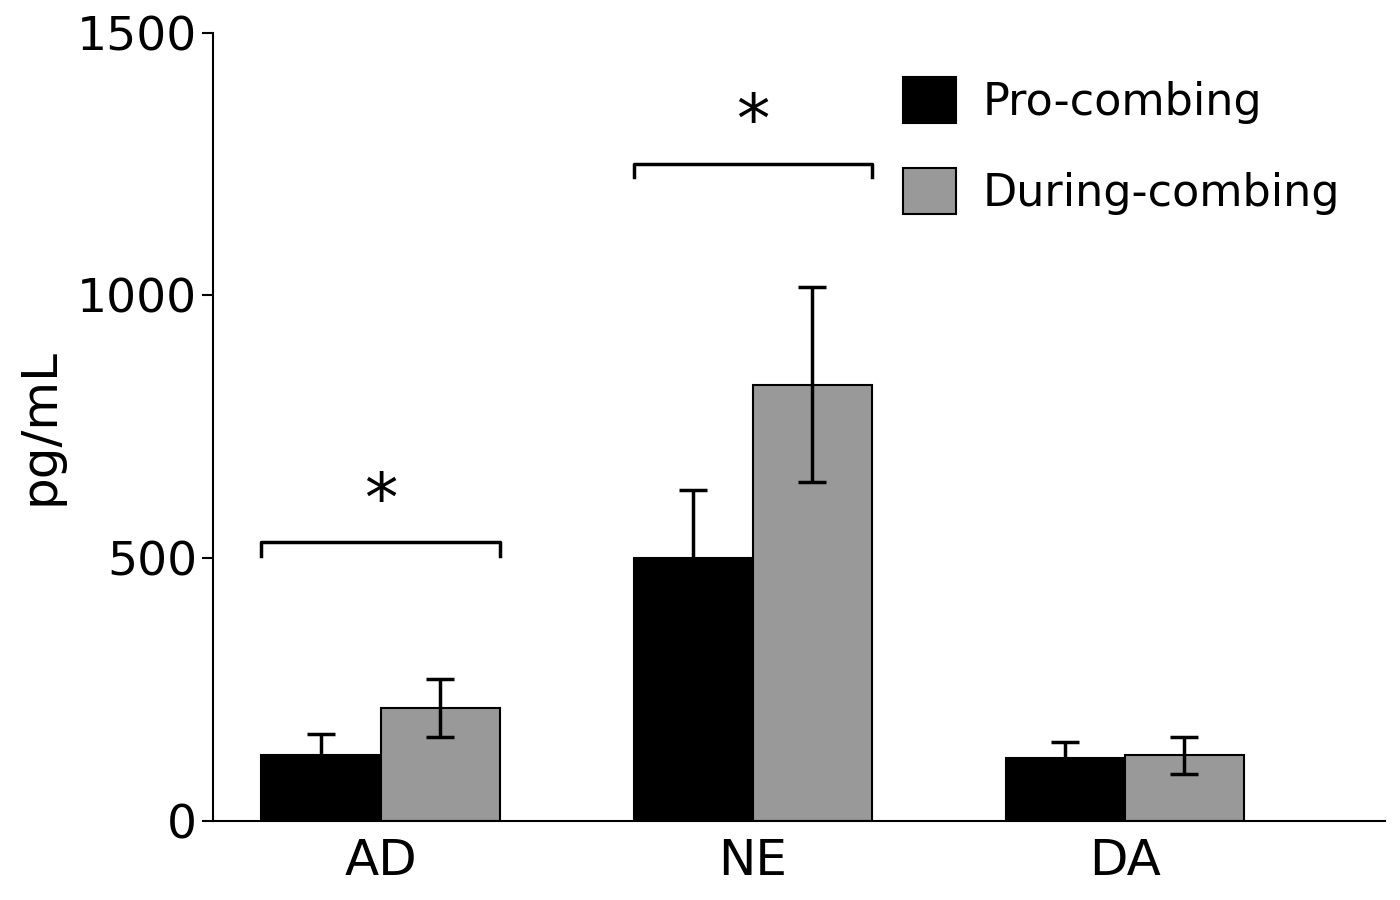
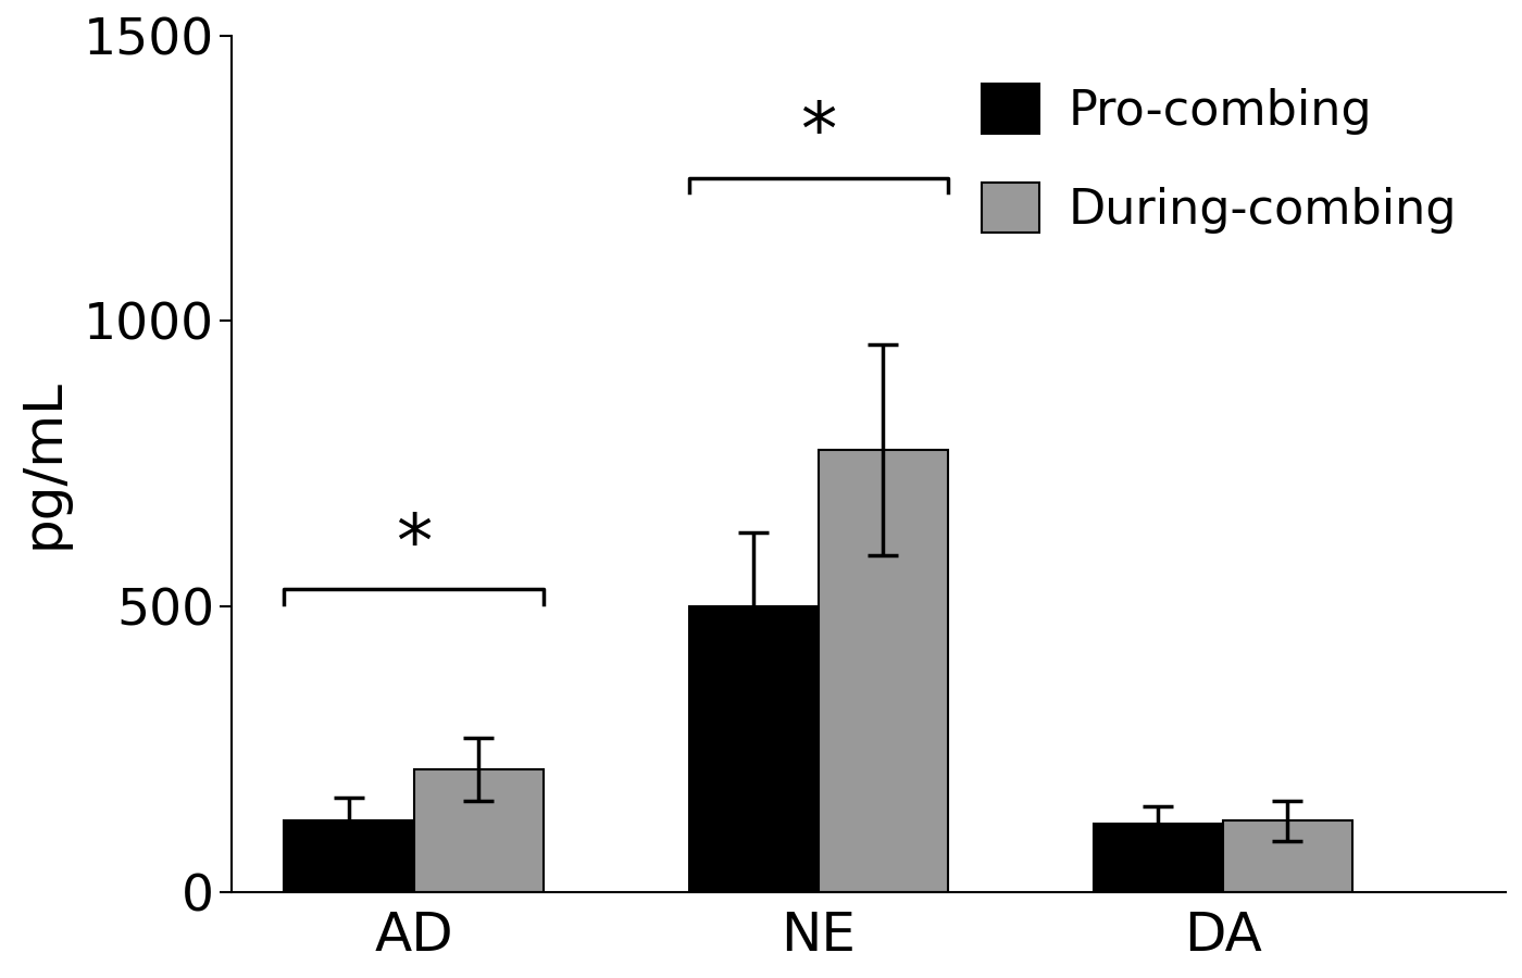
During-combing/NE: 830 -> 774
